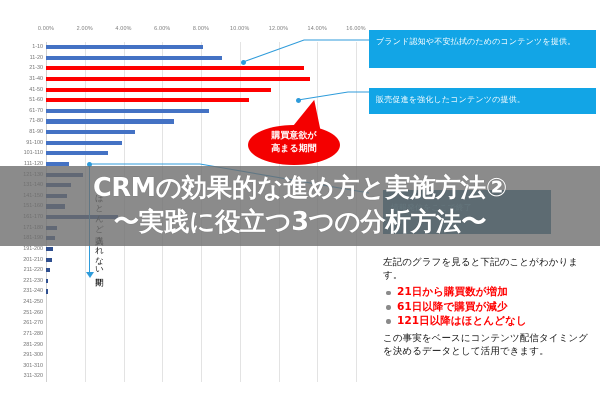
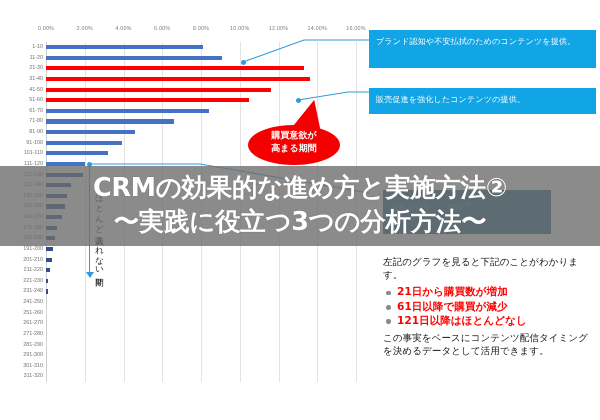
111-120: 1.2% -> 2.0%
161-170: 3.7% -> 0.8%
